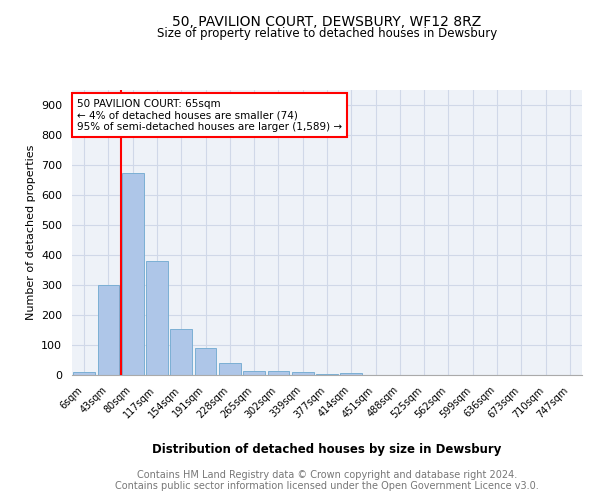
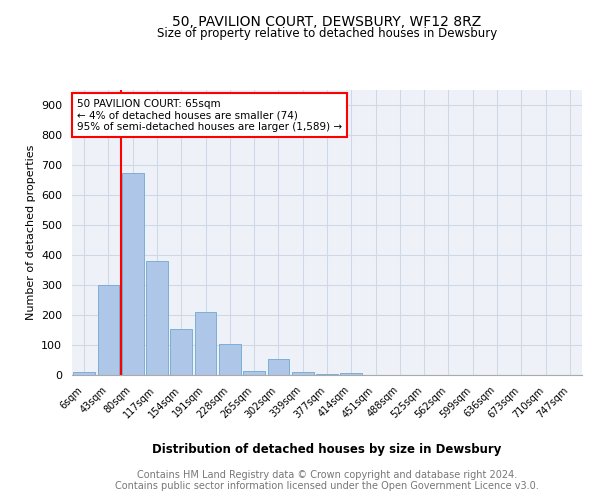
191sqm: 90 -> 210
228sqm: 40 -> 105
302sqm: 15 -> 55
